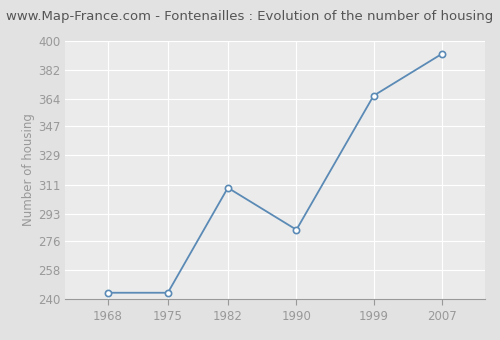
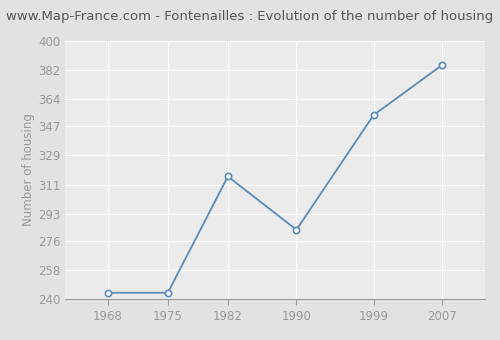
1982: 309 -> 316
1999: 366 -> 354
2007: 392 -> 385
